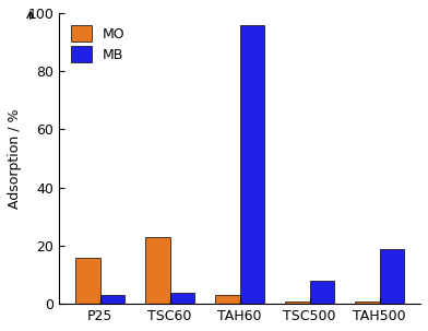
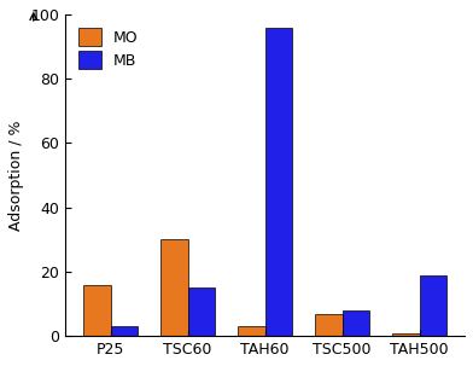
MO/TSC60: 23 -> 30
MB/TSC60: 4 -> 15
MO/TSC500: 1 -> 7
